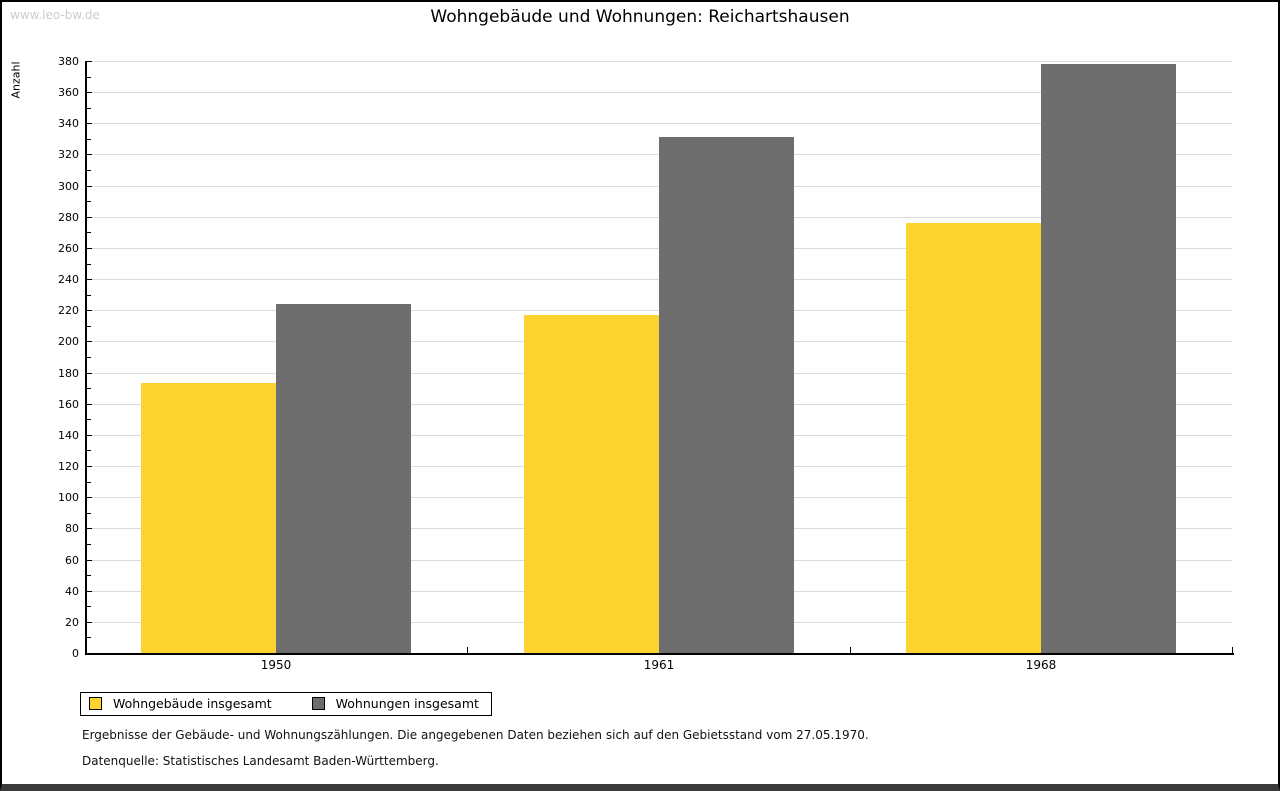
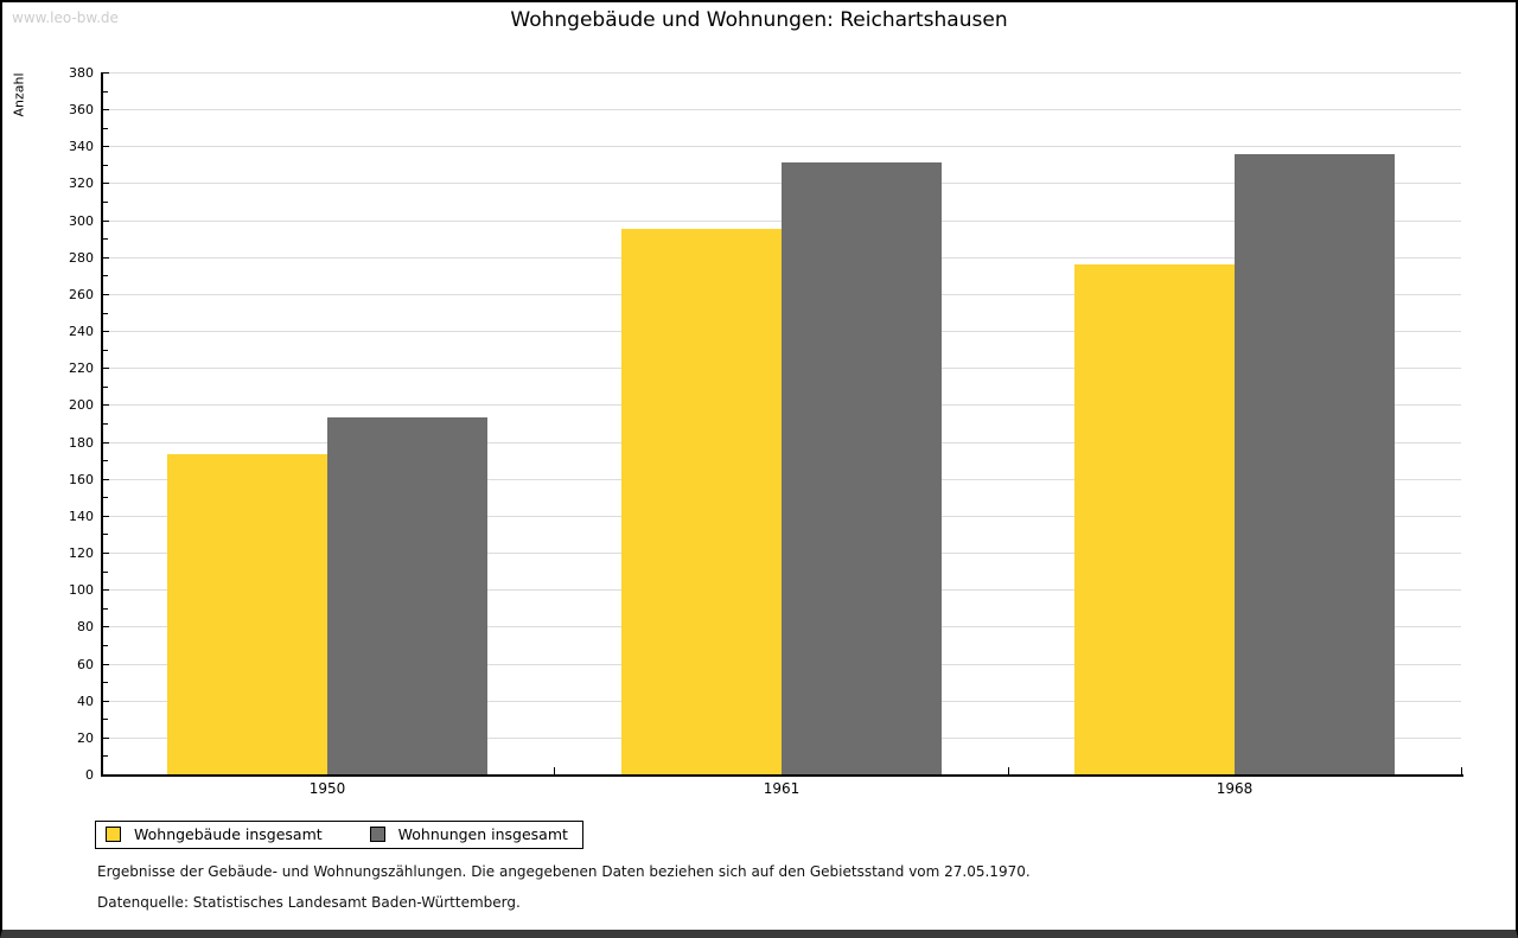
Wohnungen insgesamt/1950: 224 -> 193
Wohngebäude insgesamt/1961: 217 -> 295
Wohnungen insgesamt/1968: 378 -> 336
